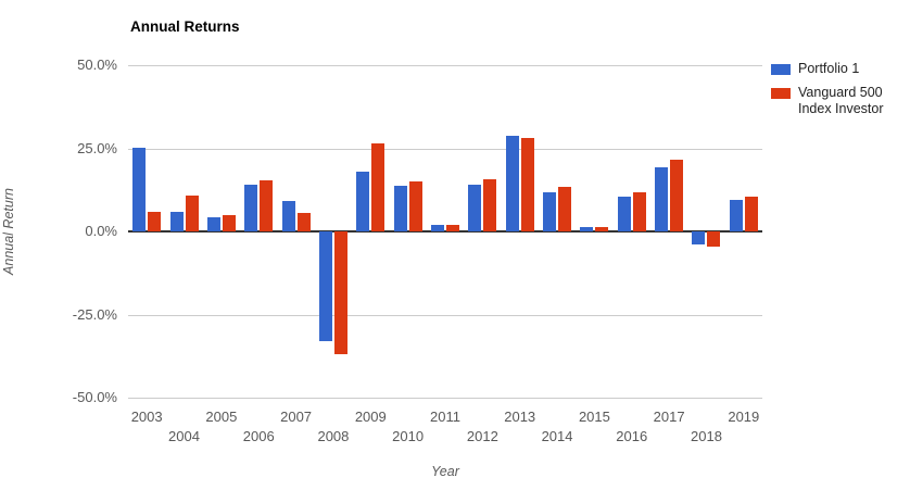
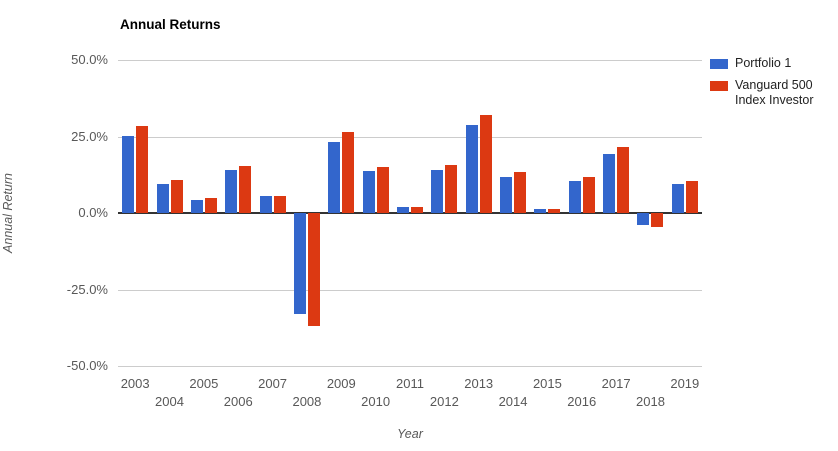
Vanguard 500 Index Investor/2003: 6% -> 28%
Portfolio 1/2004: 6% -> 10%
Portfolio 1/2007: 9% -> 6%
Portfolio 1/2009: 18% -> 23%
Vanguard 500 Index Investor/2013: 28% -> 32%
